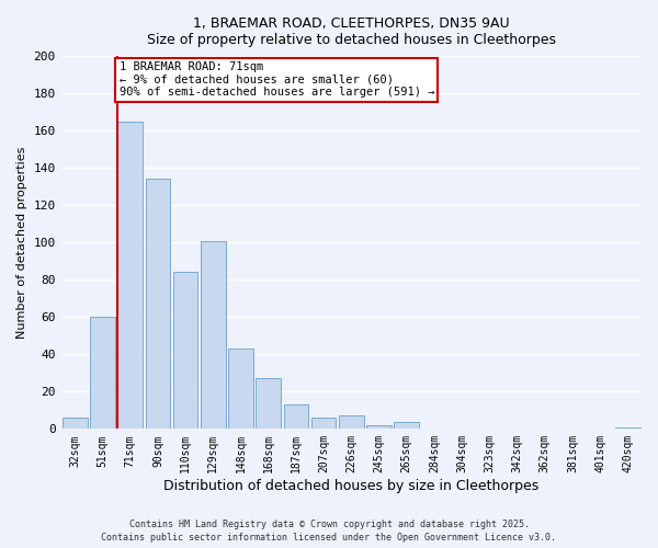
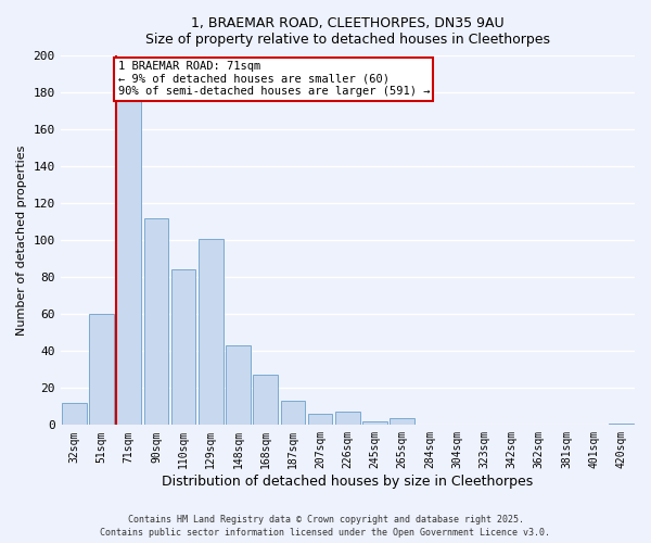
32sqm: 6 -> 12
71sqm: 165 -> 177
90sqm: 134 -> 112
